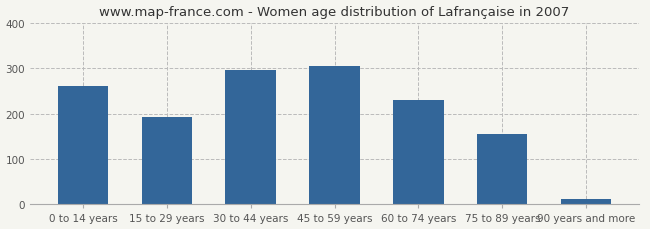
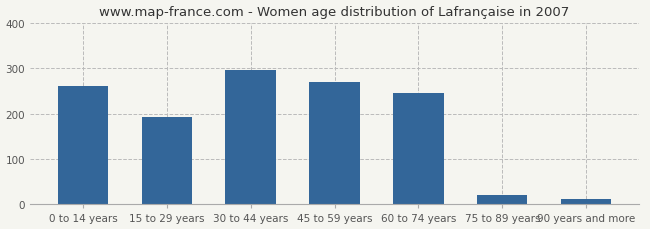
45 to 59 years: 305 -> 270
60 to 74 years: 229 -> 245
75 to 89 years: 155 -> 20
